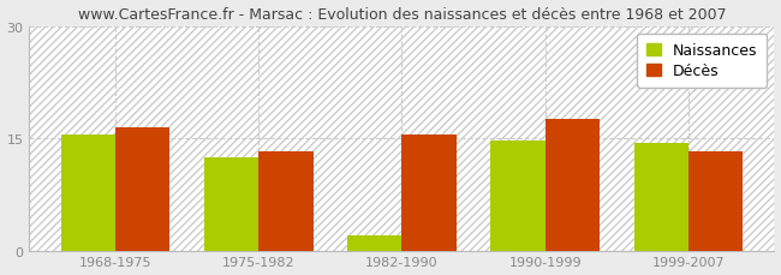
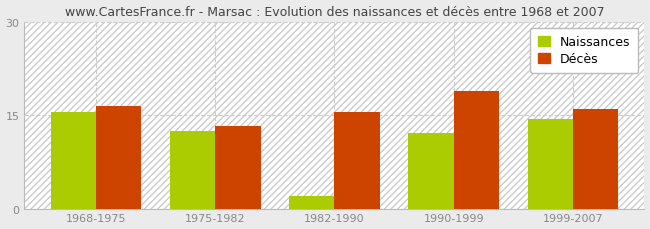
Naissances/1990-1999: 14.7 -> 12.2
Décès/1990-1999: 17.5 -> 18.8
Décès/1999-2007: 13.2 -> 16.0
